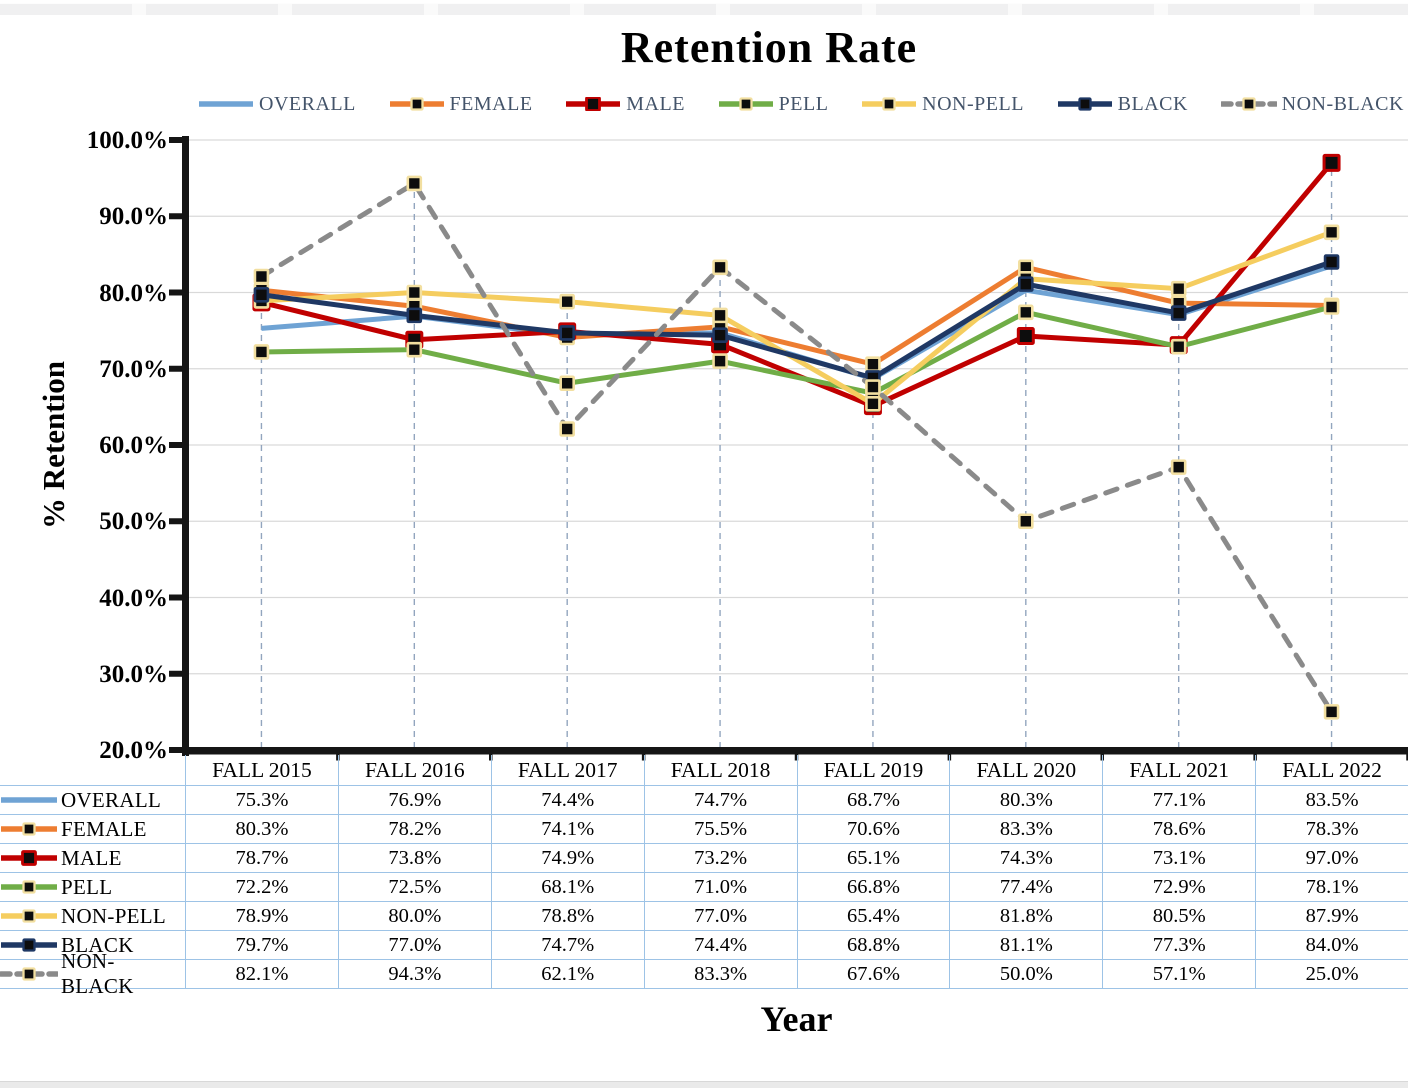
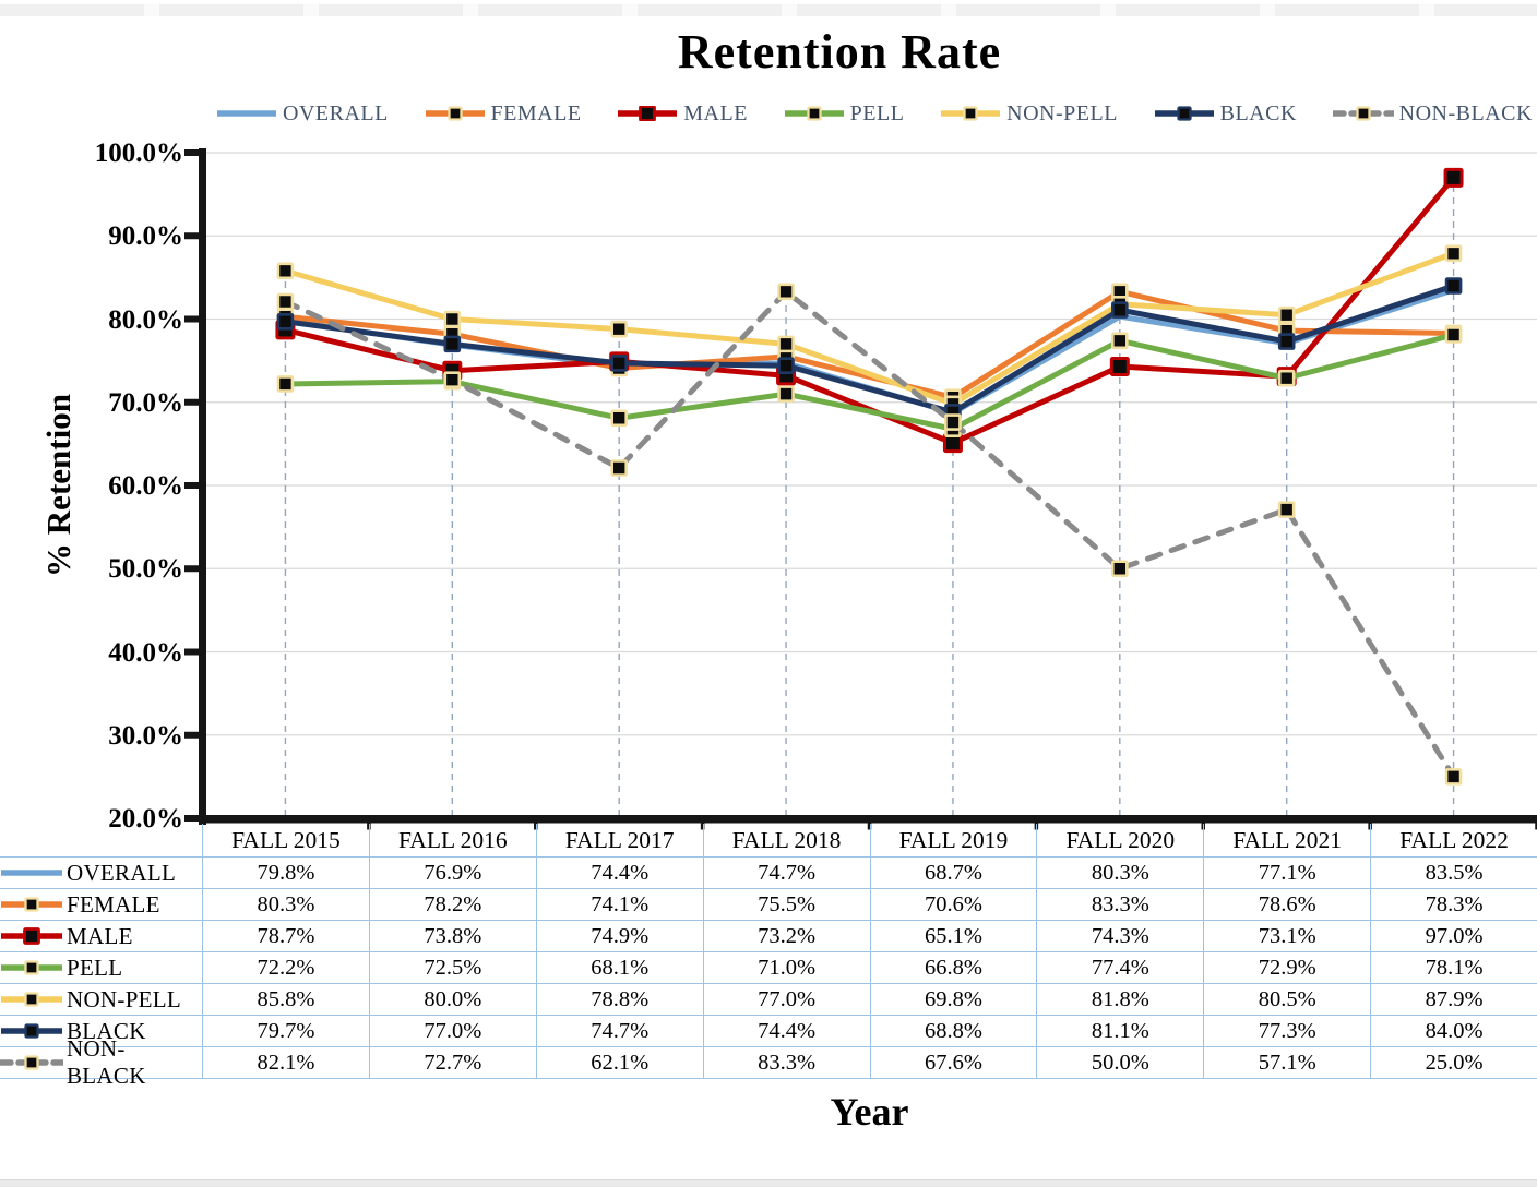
OVERALL/FALL 2015: 75.3% -> 79.8%
NON-PELL/FALL 2015: 78.9% -> 85.8%
NON-BLACK/FALL 2016: 94.3% -> 72.7%
NON-PELL/FALL 2019: 65.4% -> 69.8%
